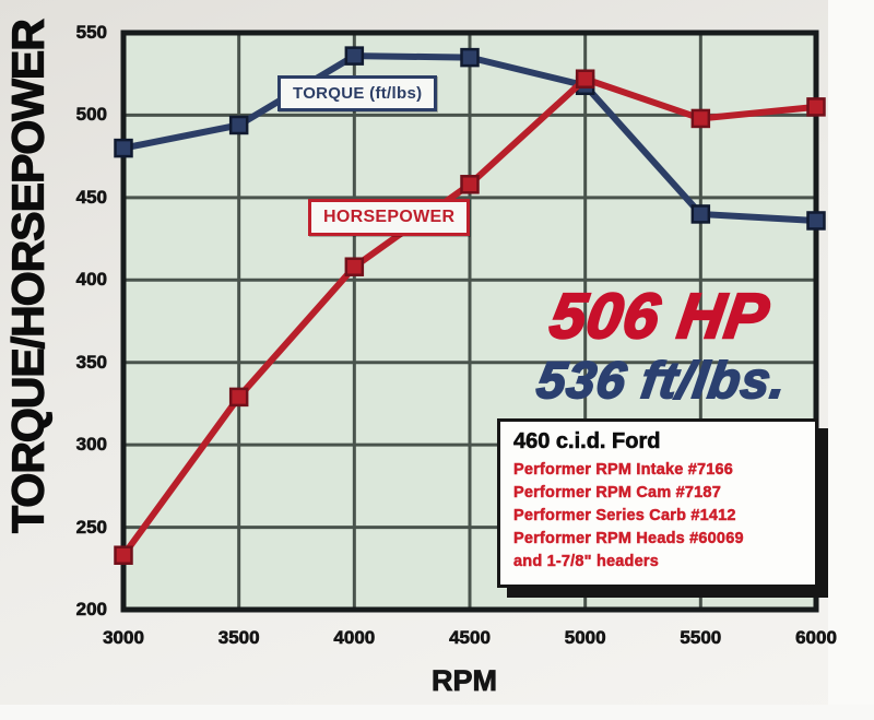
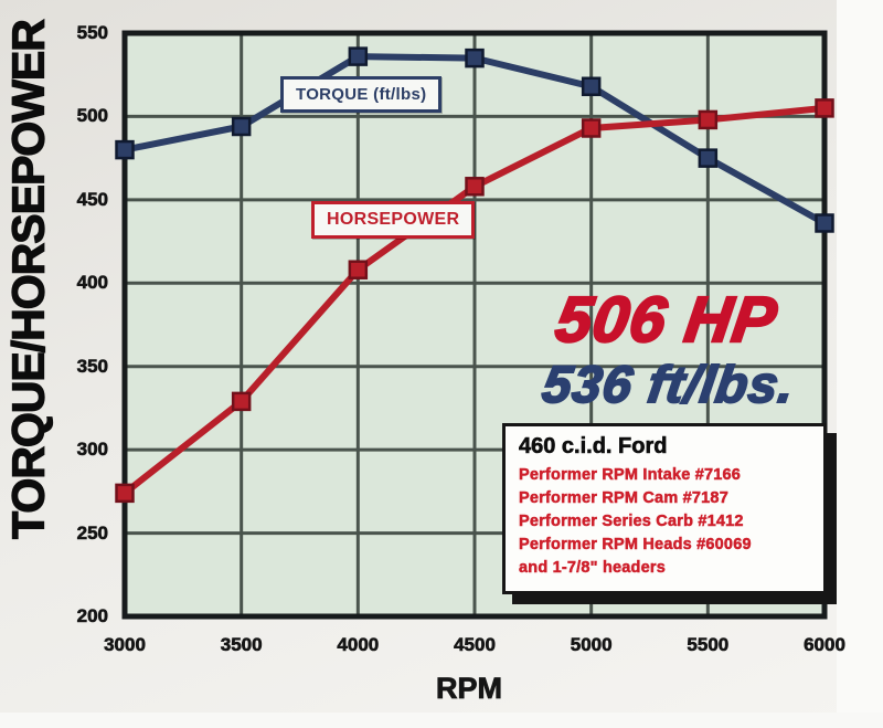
HORSEPOWER/3000: 233 -> 274
HORSEPOWER/5000: 522 -> 493
TORQUE (ft/lbs)/5500: 440 -> 475
